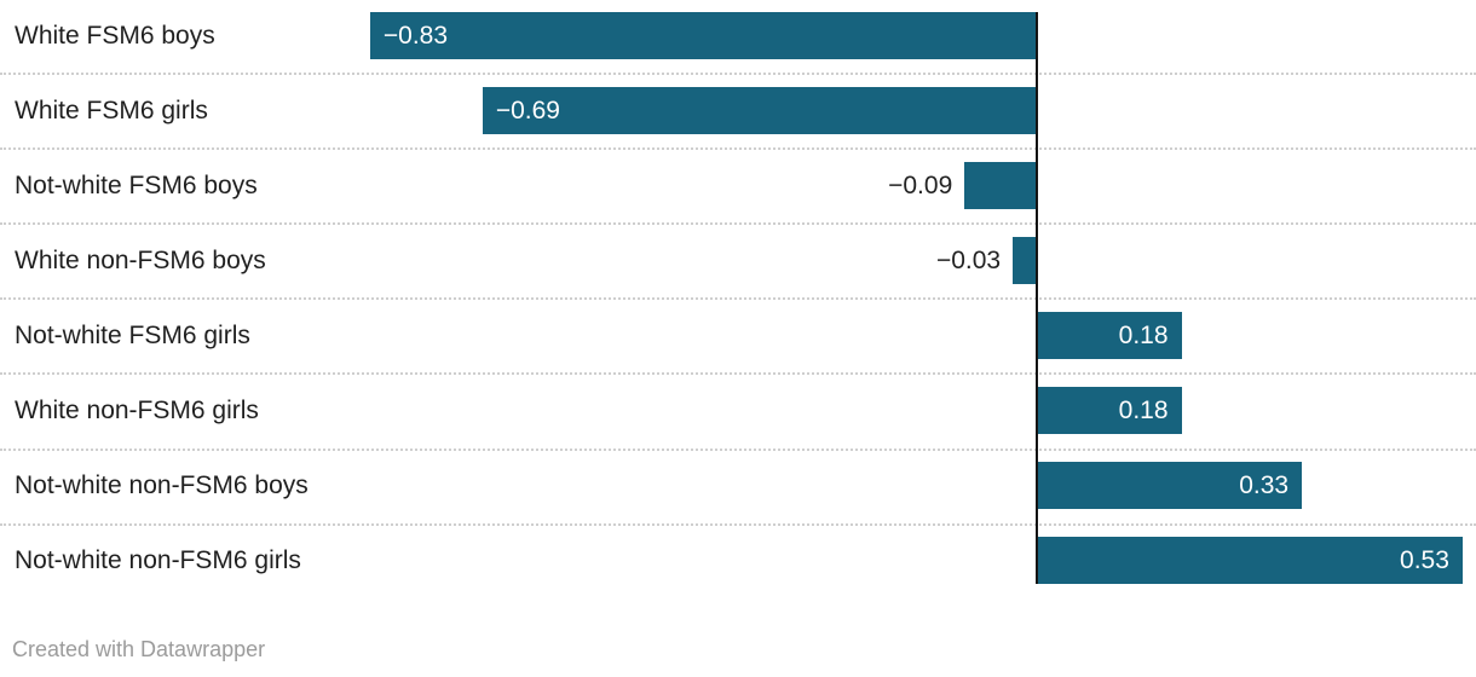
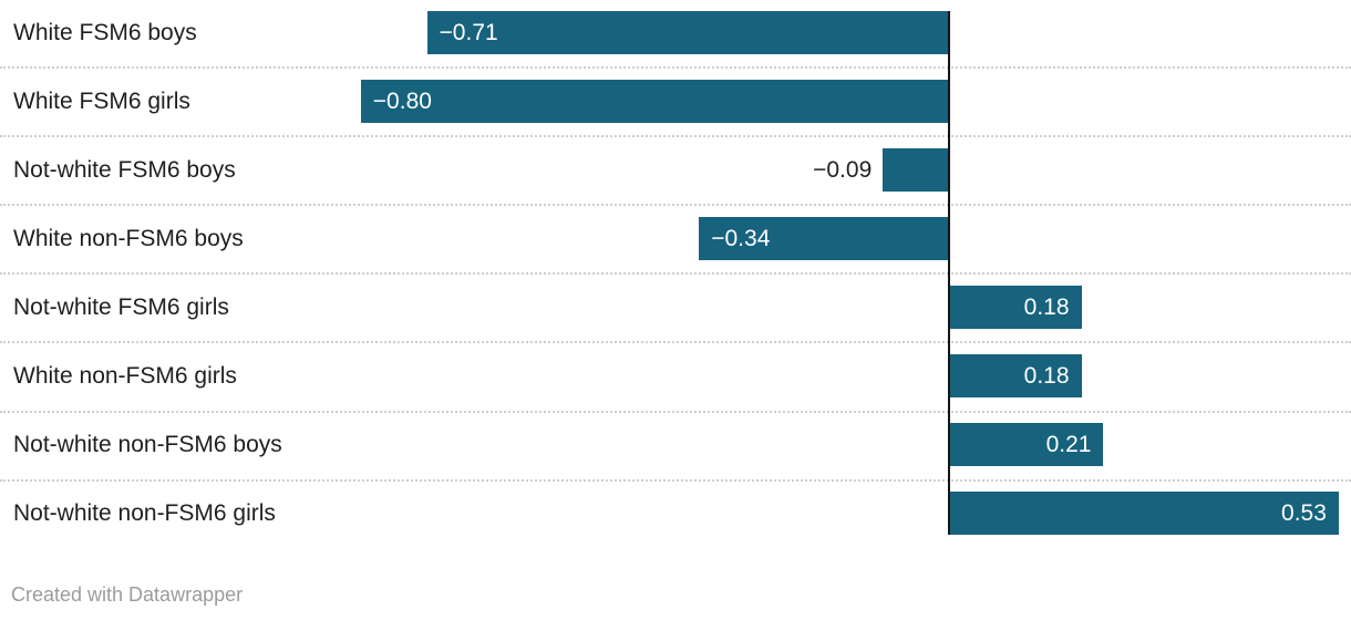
White FSM6 boys: −0.83 -> −0.71
White FSM6 girls: −0.69 -> −0.80
White non-FSM6 boys: −0.03 -> −0.34
Not-white non-FSM6 boys: 0.33 -> 0.21
